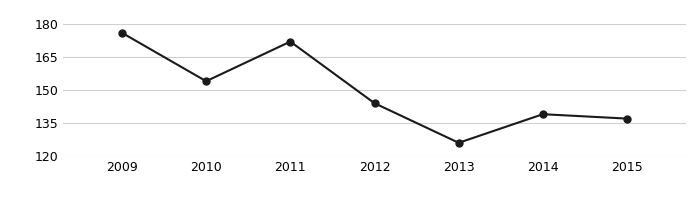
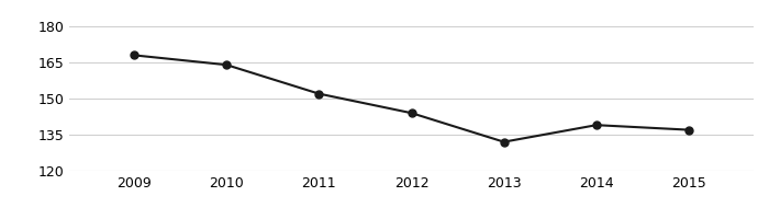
2009: 176 -> 168
2010: 154 -> 164
2011: 172 -> 152
2013: 126 -> 132
